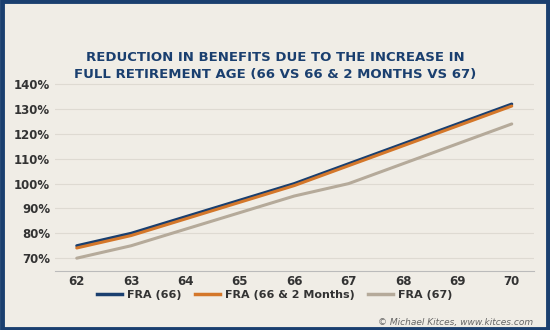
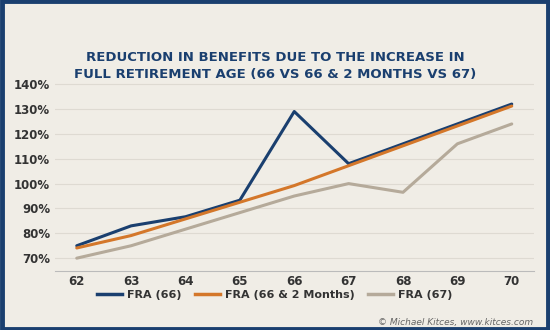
FRA (66)/63: 80.0% -> 83.0%
FRA (66)/66: 100.0% -> 129.0%
FRA (67)/68: 108.0% -> 96.5%
